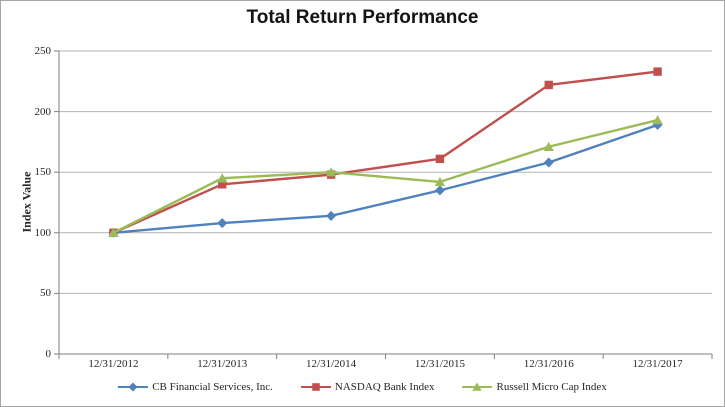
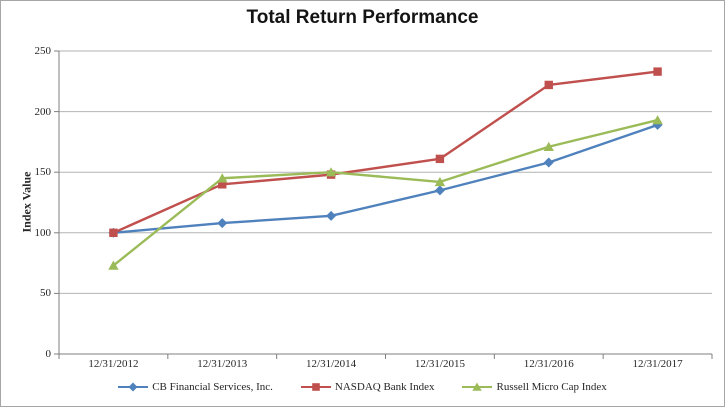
Russell Micro Cap Index/12/31/2012: 100 -> 73
